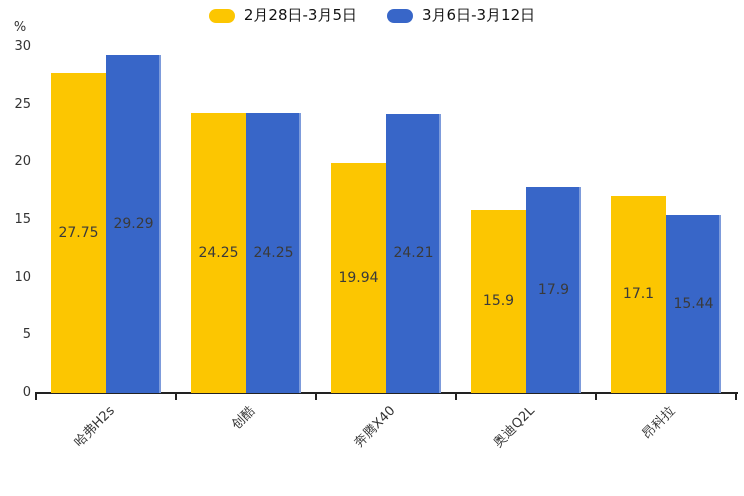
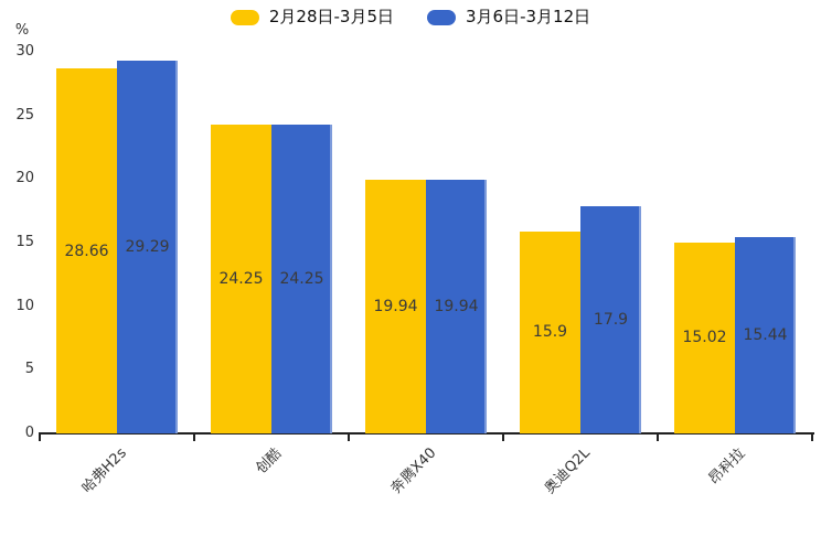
2月28日-3月5日/哈弗H2s: 27.75 -> 28.66
3月6日-3月12日/奔腾X40: 24.21 -> 19.94
2月28日-3月5日/昂科拉: 17.1 -> 15.02
